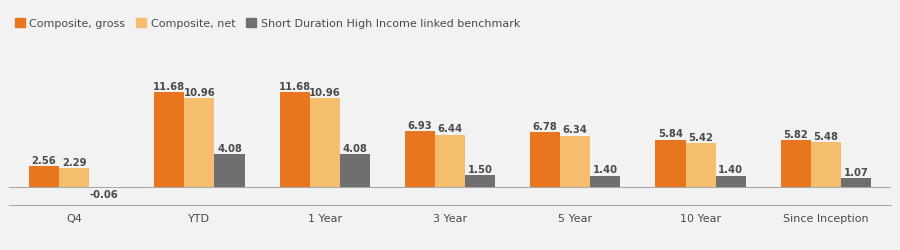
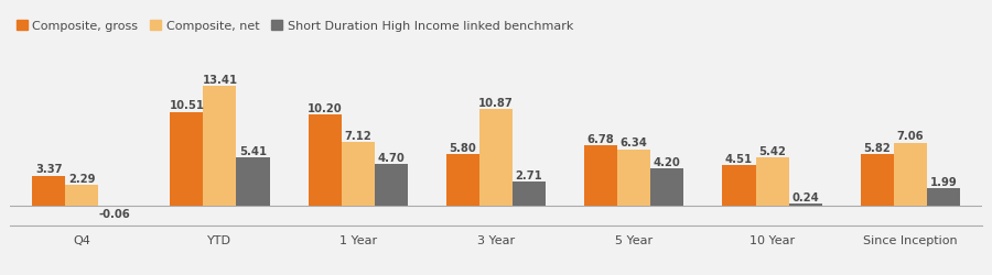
Composite, gross/Q4: 2.56 -> 3.37
Composite, gross/YTD: 11.68 -> 10.51
Composite, net/YTD: 10.96 -> 13.41
Short Duration High Income linked benchmark/YTD: 4.08 -> 5.41
Composite, gross/1 Year: 11.68 -> 10.20
Composite, net/1 Year: 10.96 -> 7.12
Short Duration High Income linked benchmark/1 Year: 4.08 -> 4.70
Composite, gross/3 Year: 6.93 -> 5.80
Composite, net/3 Year: 6.44 -> 10.87
Short Duration High Income linked benchmark/3 Year: 1.50 -> 2.71
Short Duration High Income linked benchmark/5 Year: 1.40 -> 4.20
Composite, gross/10 Year: 5.84 -> 4.51
Short Duration High Income linked benchmark/10 Year: 1.40 -> 0.24
Composite, net/Since Inception: 5.48 -> 7.06
Short Duration High Income linked benchmark/Since Inception: 1.07 -> 1.99
